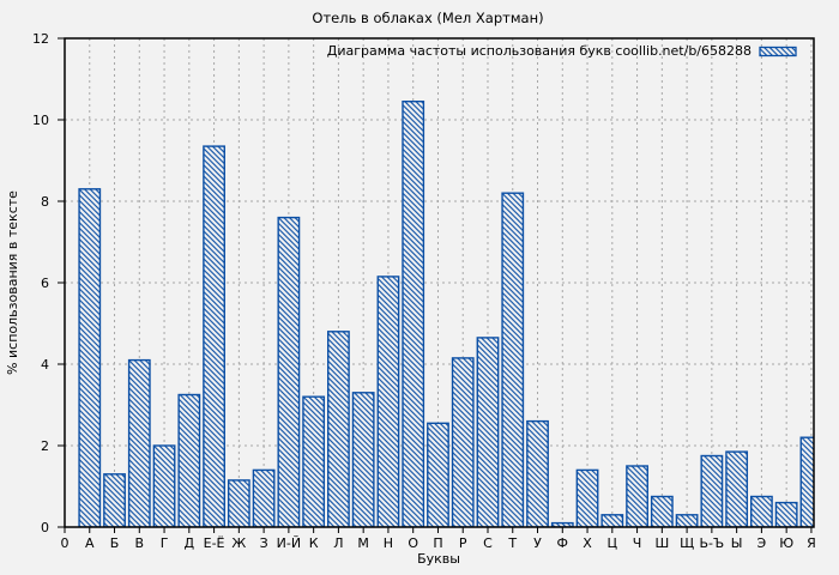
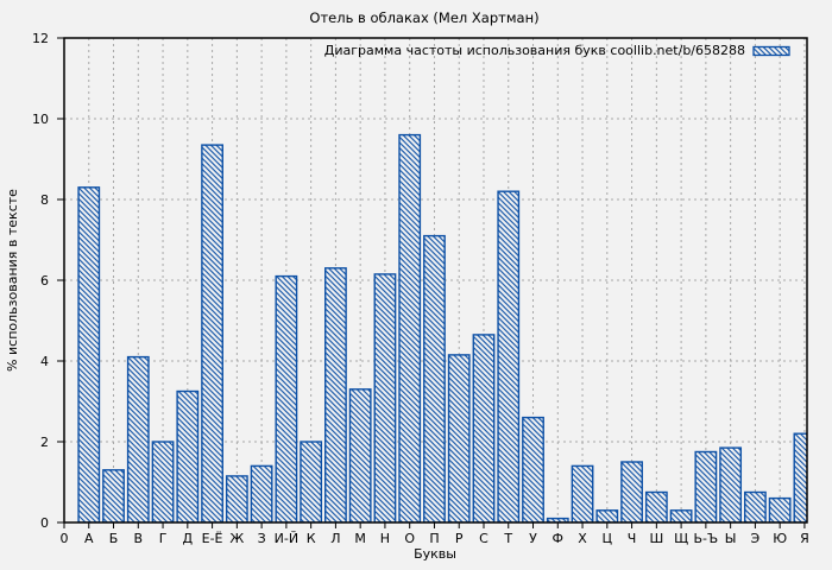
И-Й: 7.6 -> 6.1
К: 3.2 -> 2.0
Л: 4.8 -> 6.3
О: 10.4 -> 9.6
П: 2.5 -> 7.1
